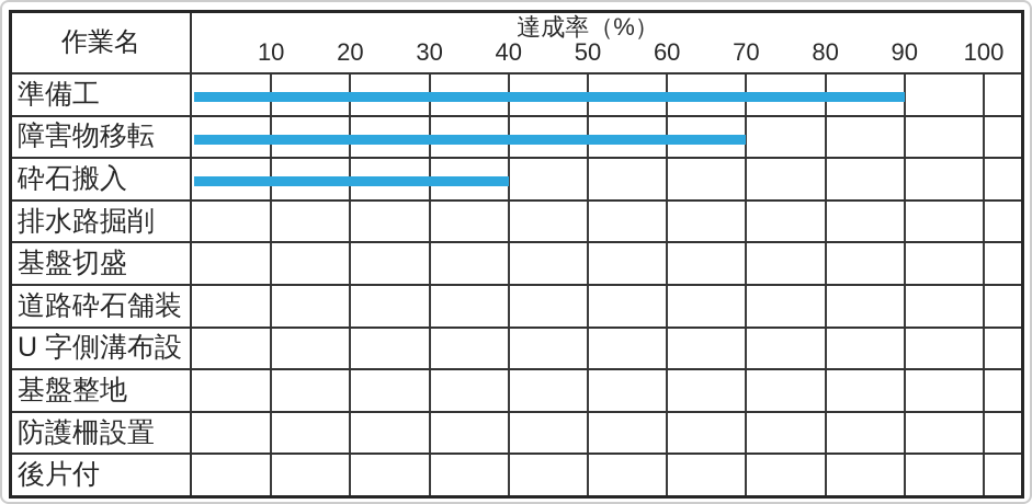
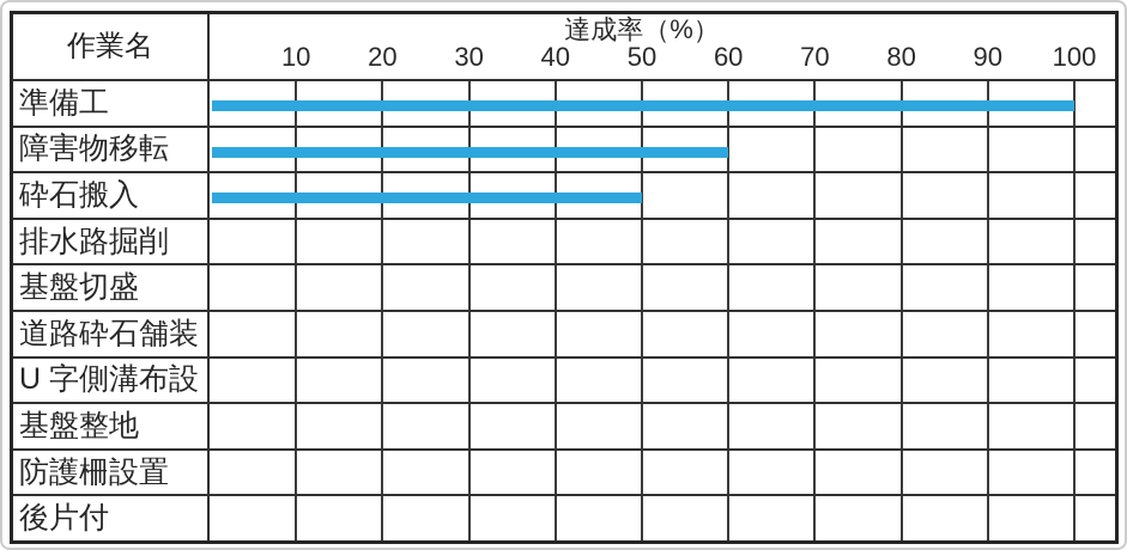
準備工: 90 -> 100
障害物移転: 70 -> 60
砕石搬入: 40 -> 50
